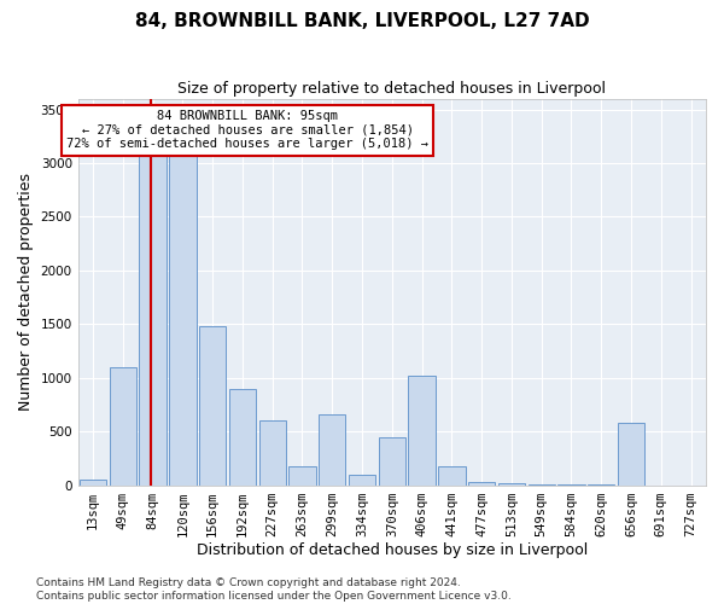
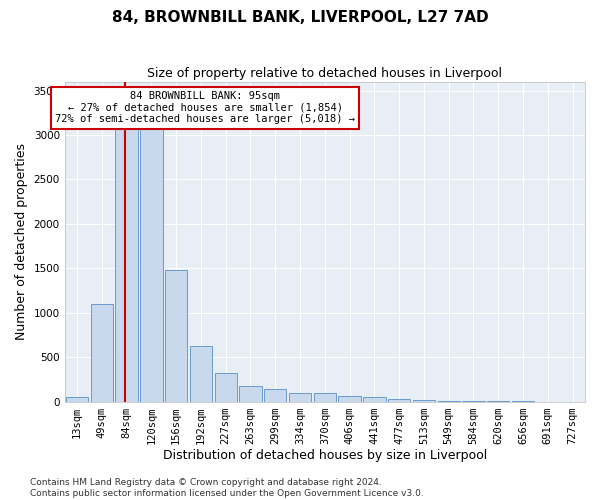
192sqm: 900 -> 620
227sqm: 600 -> 320
299sqm: 660 -> 140
370sqm: 440 -> 100
406sqm: 1020 -> 60
441sqm: 180 -> 50
656sqm: 580 -> 0
